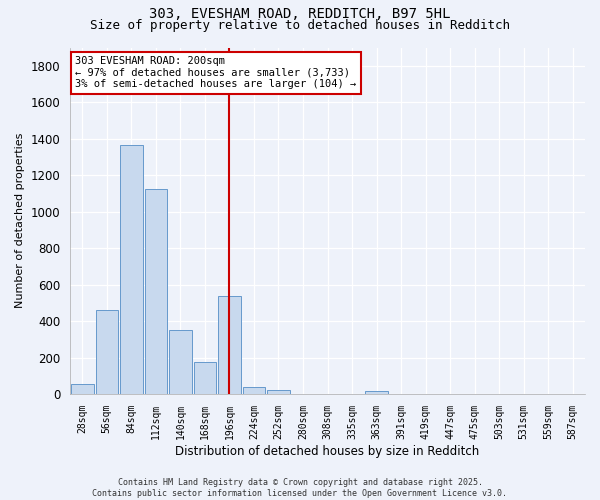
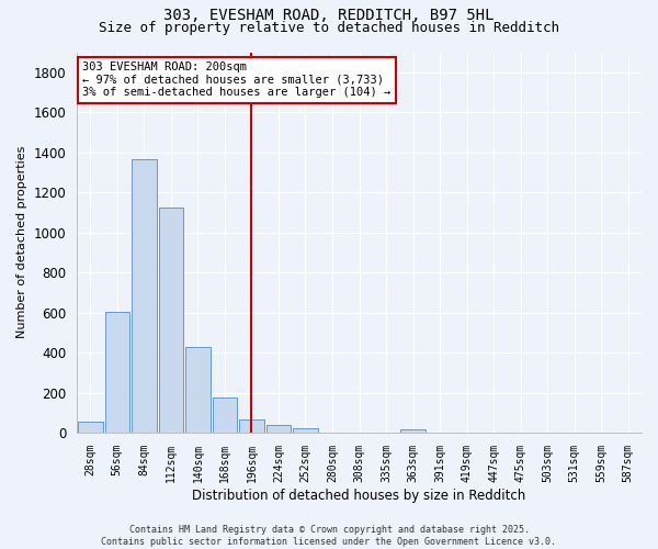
56sqm: 460 -> 600
140sqm: 350 -> 430
196sqm: 540 -> 60
